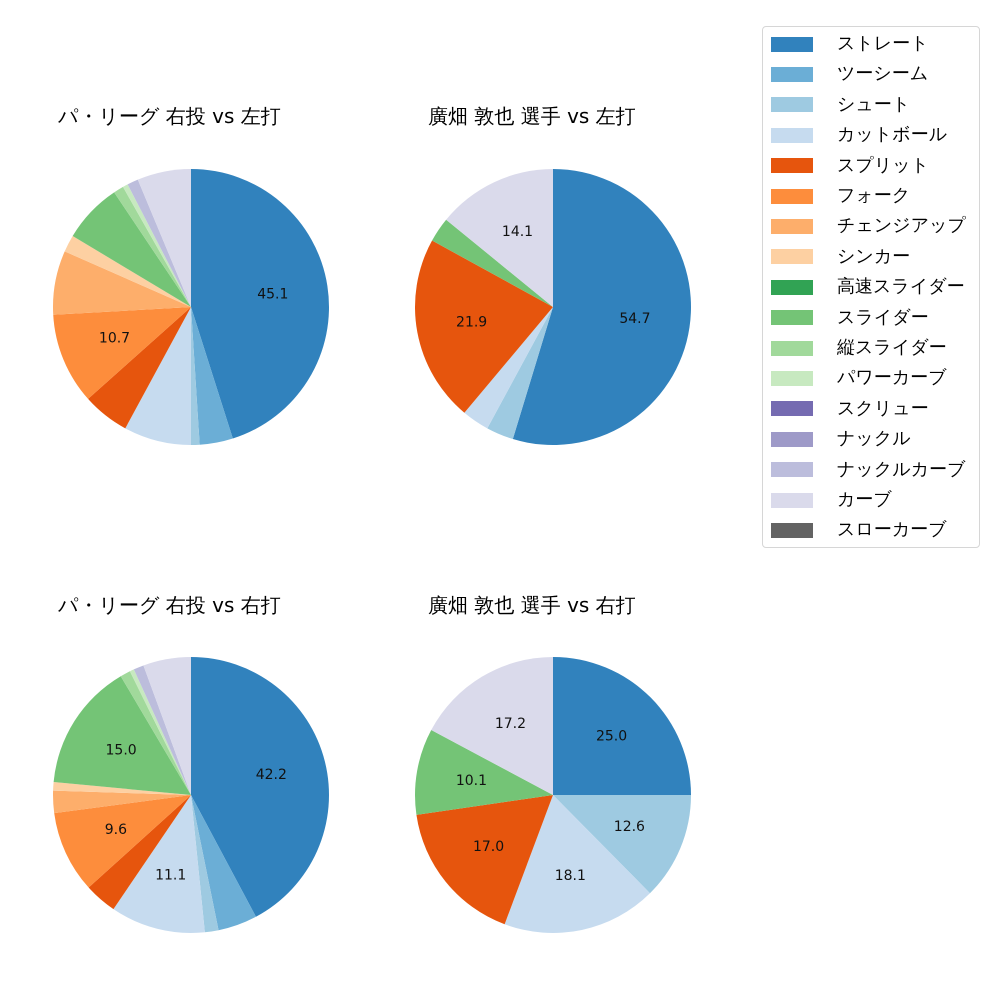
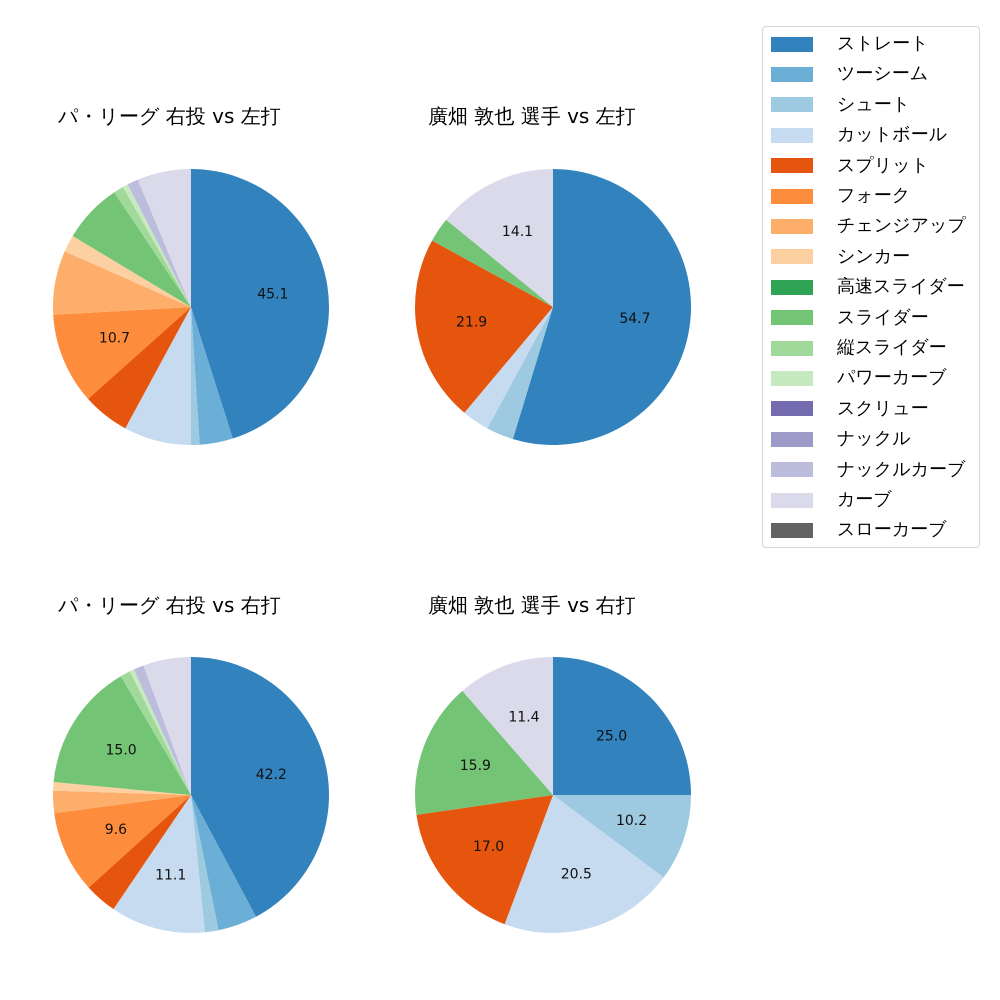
廣畑 敦也 選手 vs 右打/シュート: 12.6 -> 10.2
廣畑 敦也 選手 vs 右打/カットボール: 18.1 -> 20.5
廣畑 敦也 選手 vs 右打/スライダー: 10.1 -> 15.9
廣畑 敦也 選手 vs 右打/カーブ: 17.2 -> 11.4
